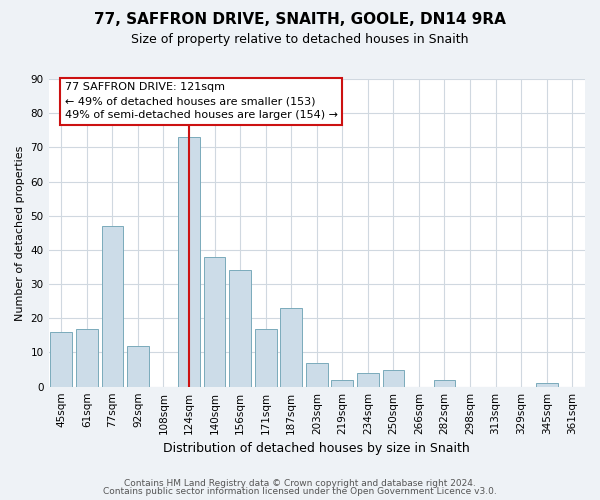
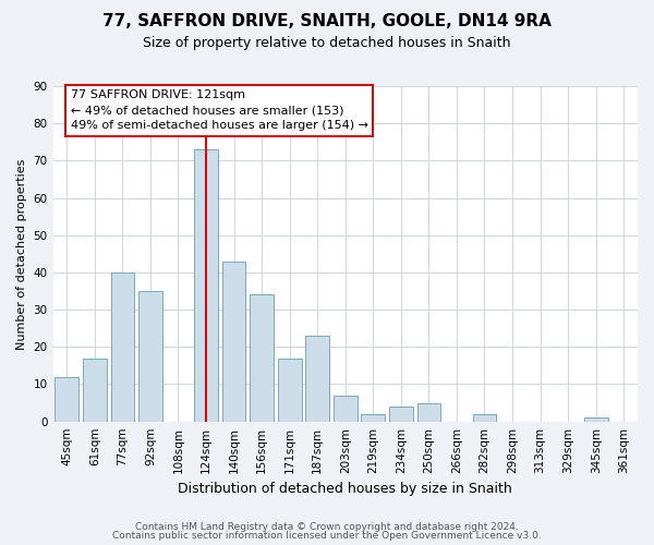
45sqm: 16 -> 12
77sqm: 47 -> 40
92sqm: 12 -> 35
140sqm: 38 -> 43
